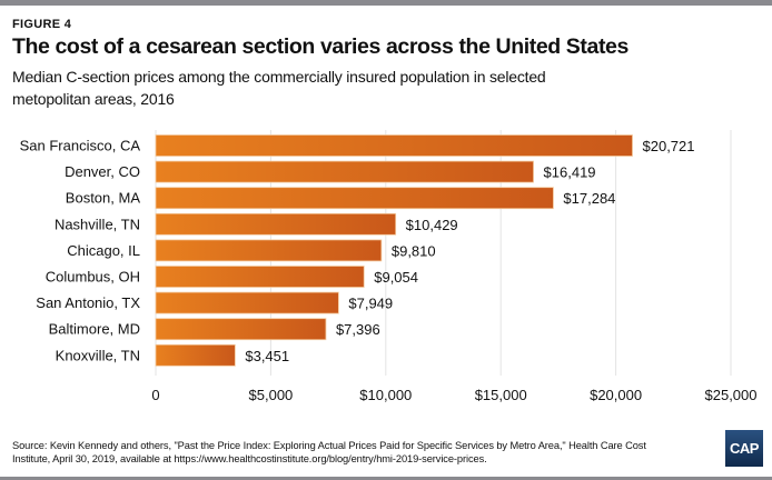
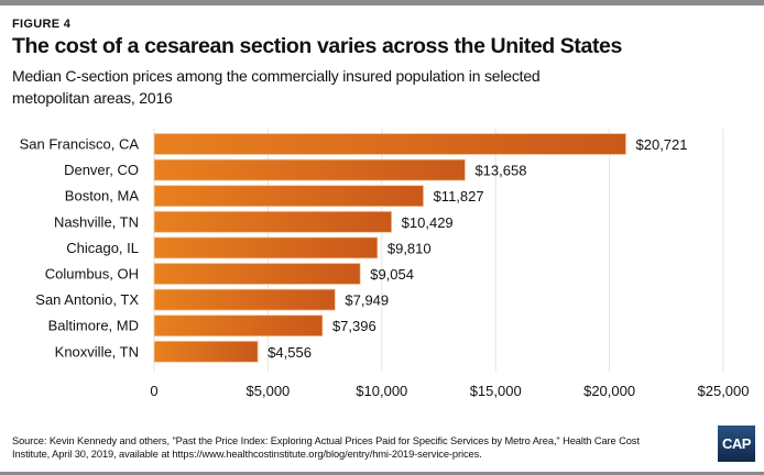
Denver, CO: $16,419 -> $13,658
Boston, MA: $17,284 -> $11,827
Knoxville, TN: $3,451 -> $4,556
